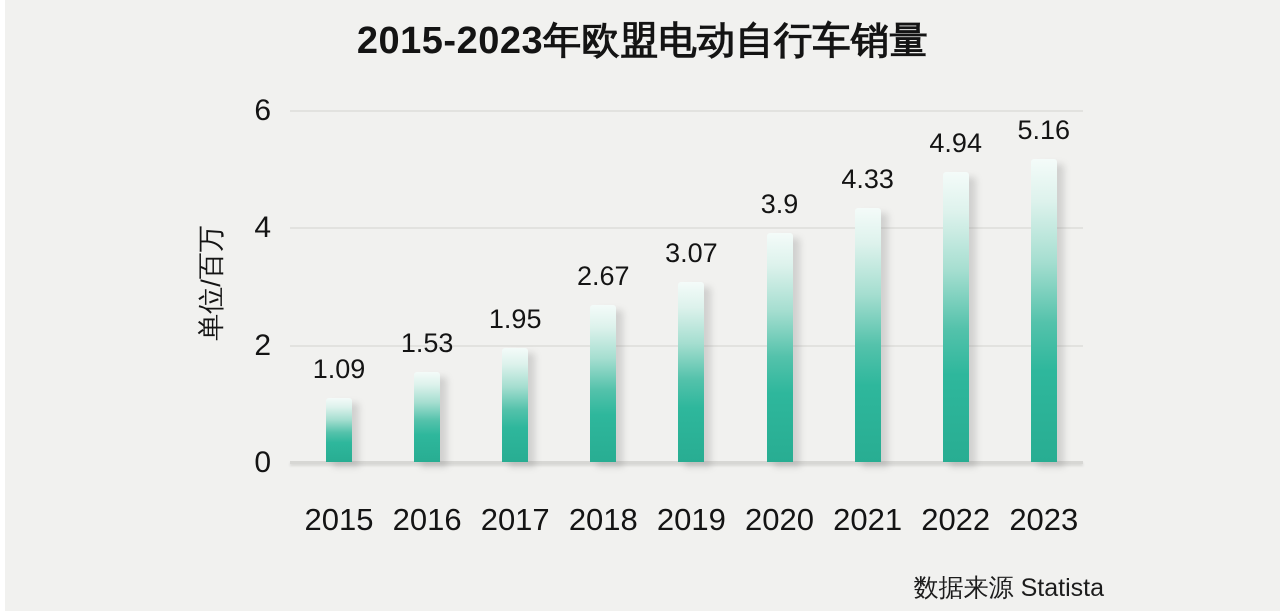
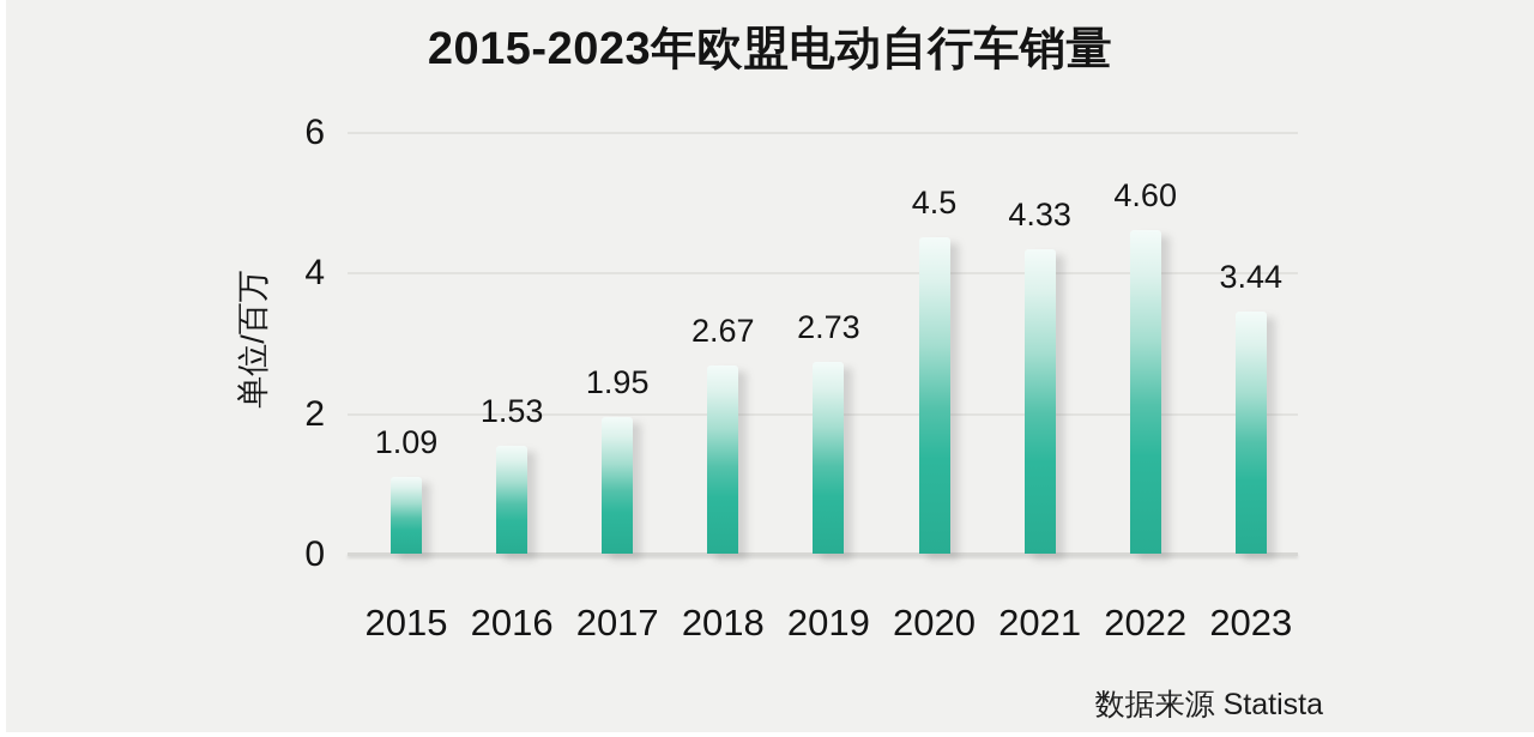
2019: 3.07 -> 2.73
2020: 3.9 -> 4.5
2022: 4.94 -> 4.60
2023: 5.16 -> 3.44
